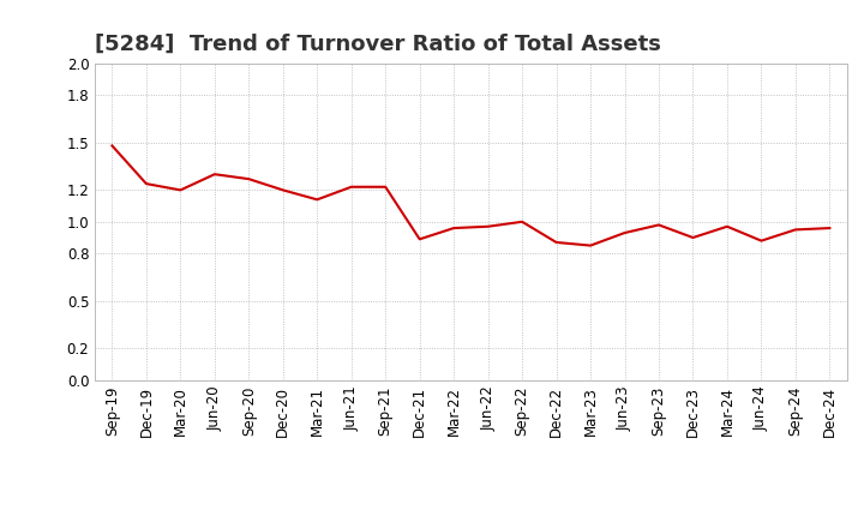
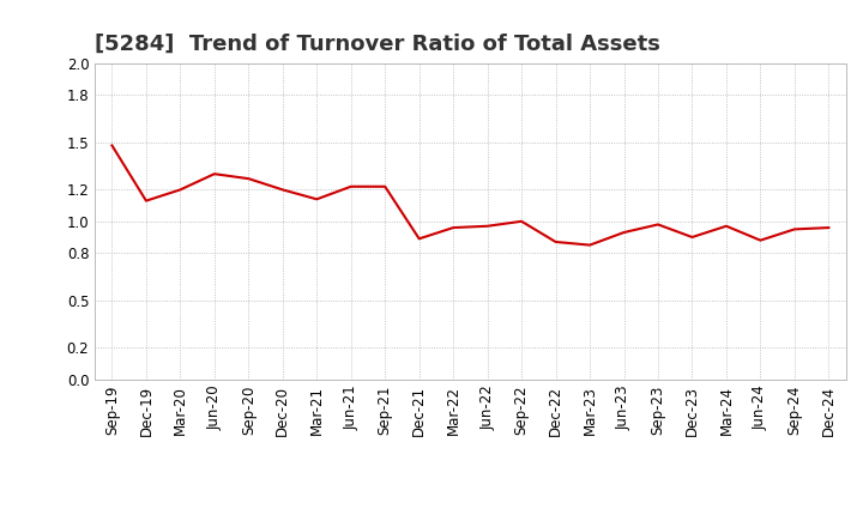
Dec-19: 1.24 -> 1.13
